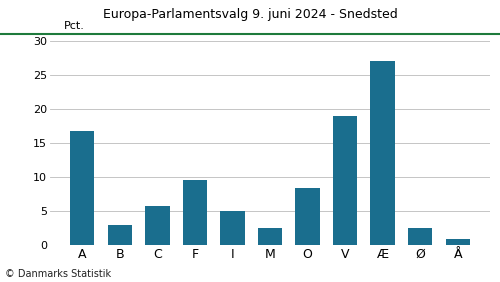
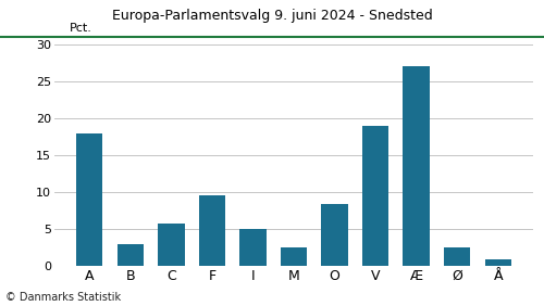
A: 16.8 -> 18.0
